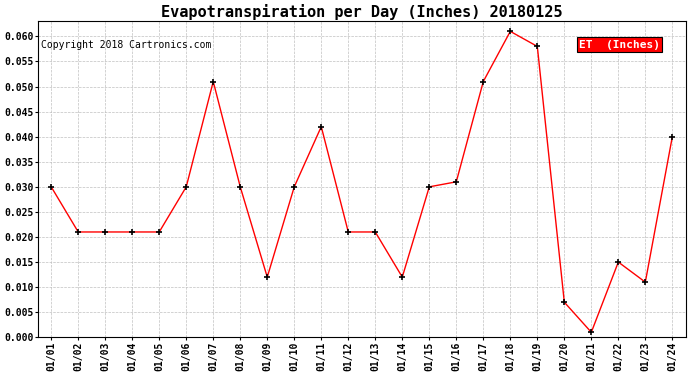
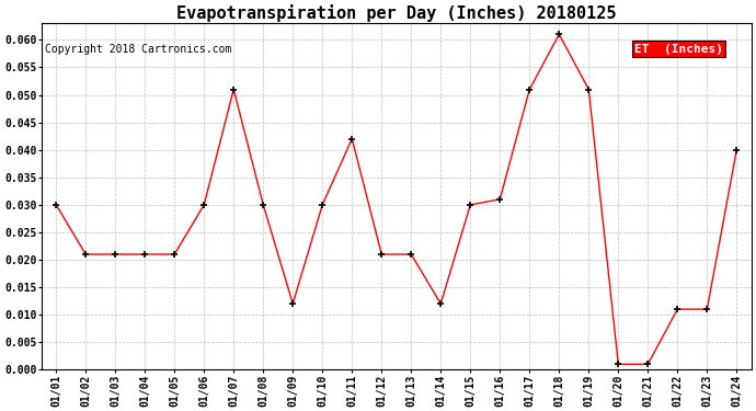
01/19: 0.058 -> 0.051
01/20: 0.007 -> 0.001
01/22: 0.015 -> 0.011
